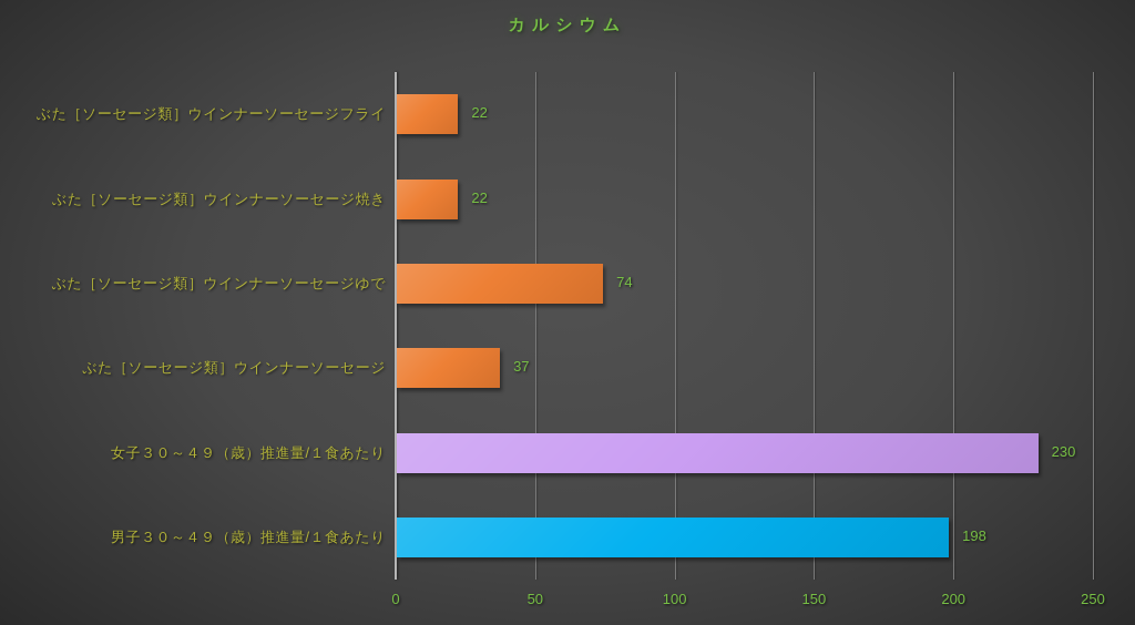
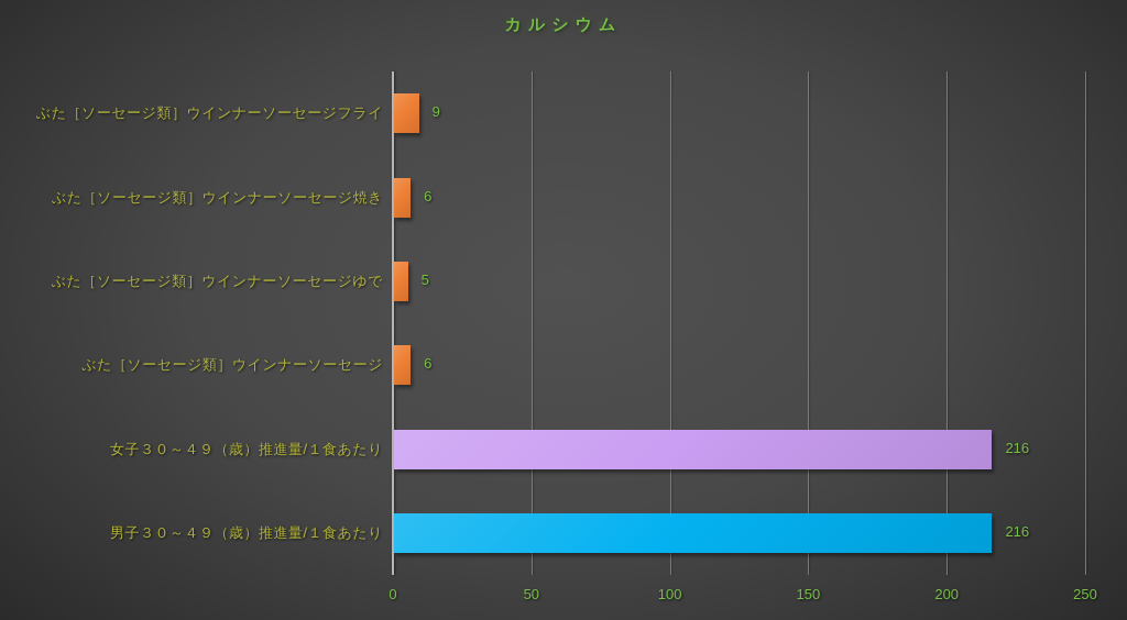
ぶた［ソーセージ類］ウインナーソーセージフライ: 22 -> 9
ぶた［ソーセージ類］ウインナーソーセージ焼き: 22 -> 6
ぶた［ソーセージ類］ウインナーソーセージゆで: 74 -> 5
ぶた［ソーセージ類］ウインナーソーセージ: 37 -> 6
女子３０～４９（歳）推進量/１食あたり: 230 -> 216
男子３０～４９（歳）推進量/１食あたり: 198 -> 216
